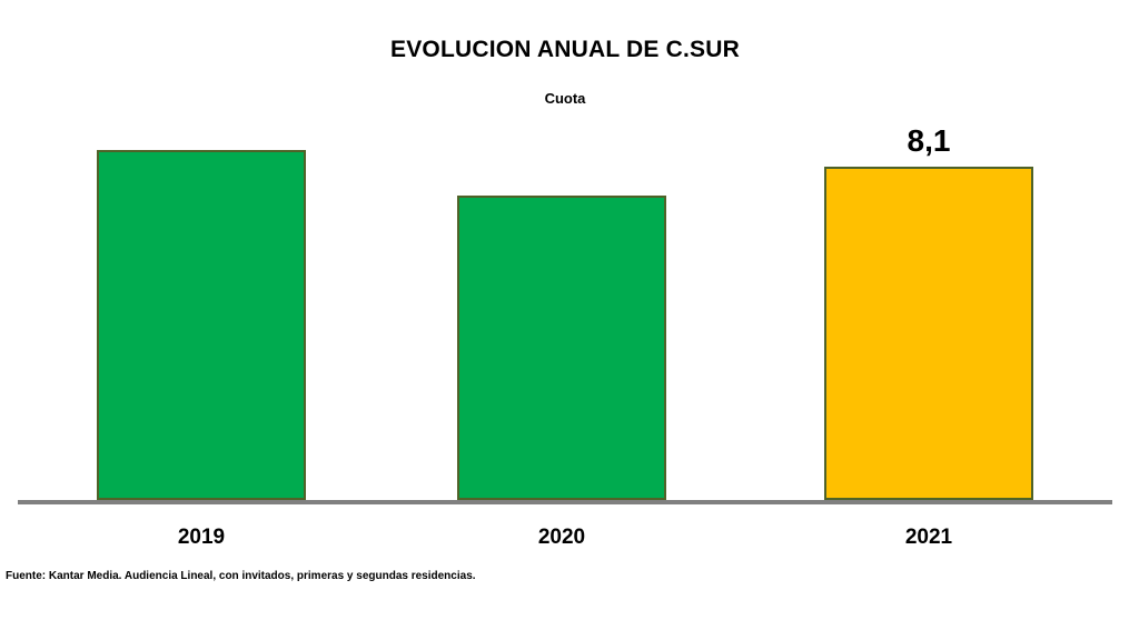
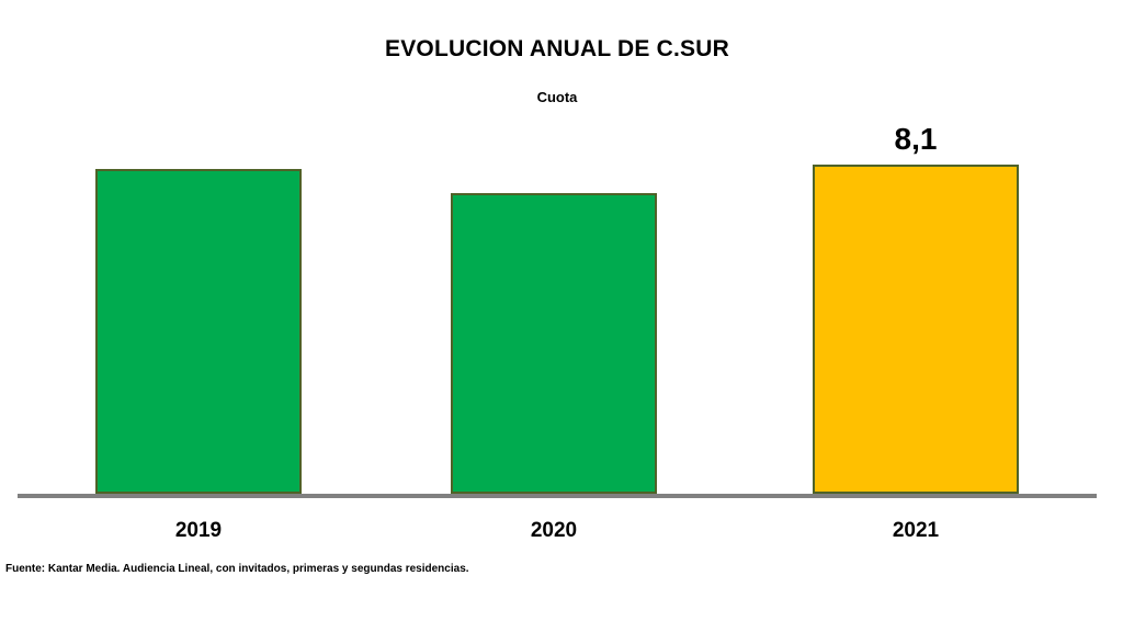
2019: 8,5 -> 8,0
